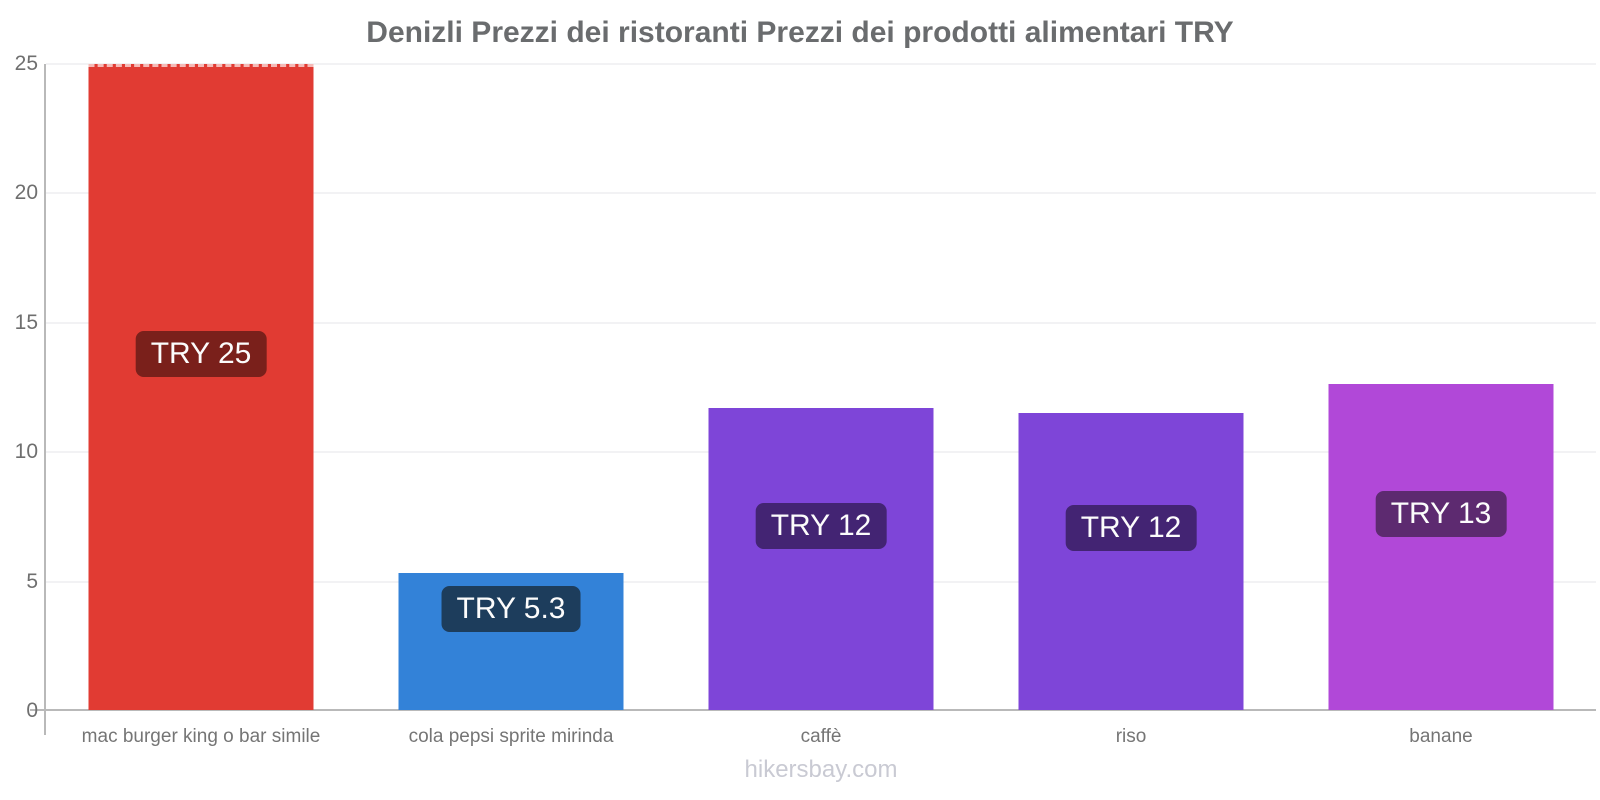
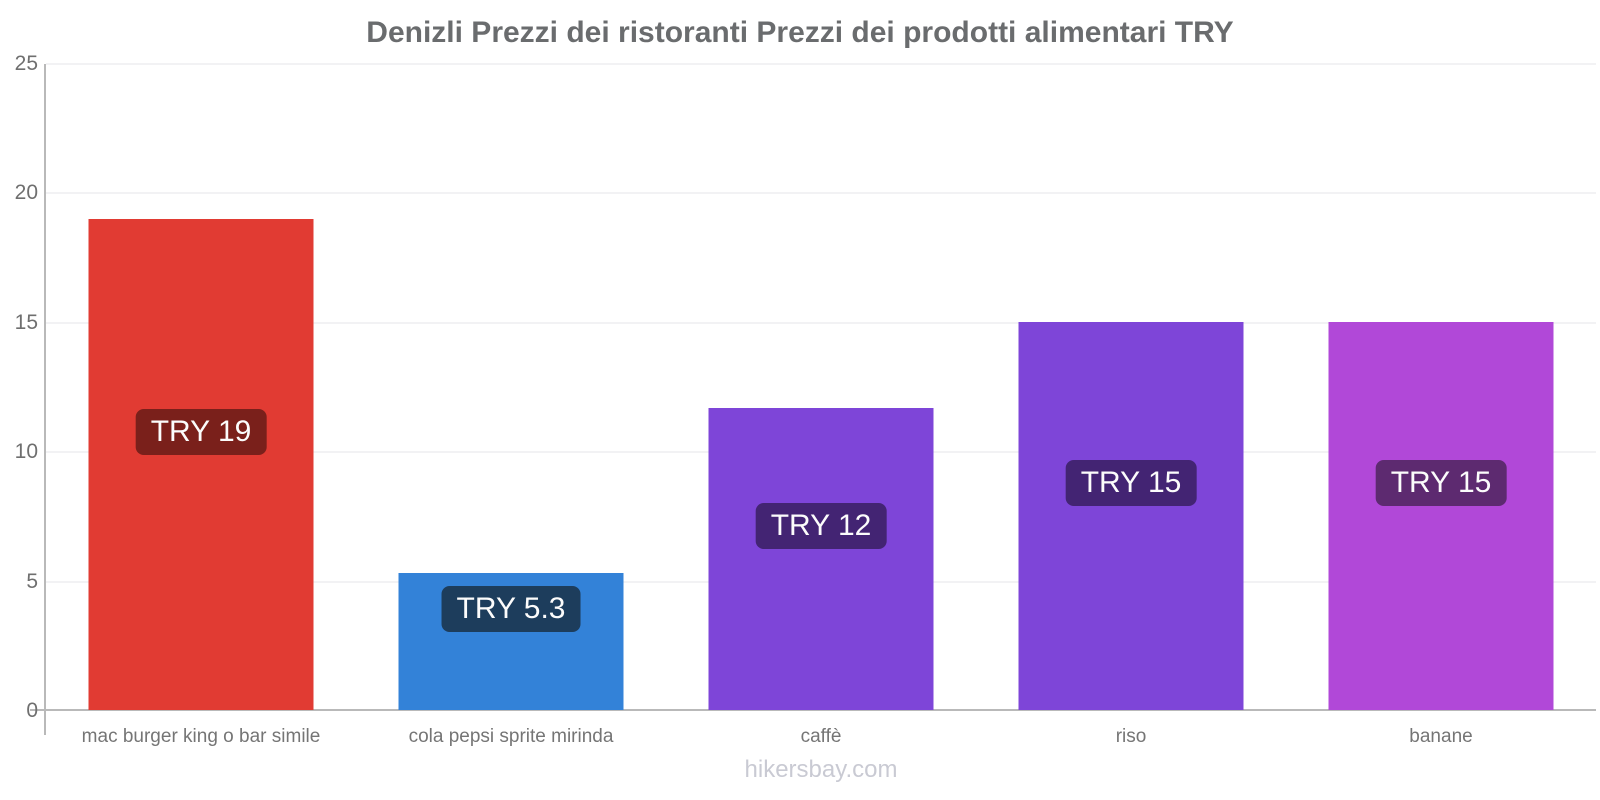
mac burger king o bar simile: 25 -> 19
riso: 12 -> 15
banane: 13 -> 15
